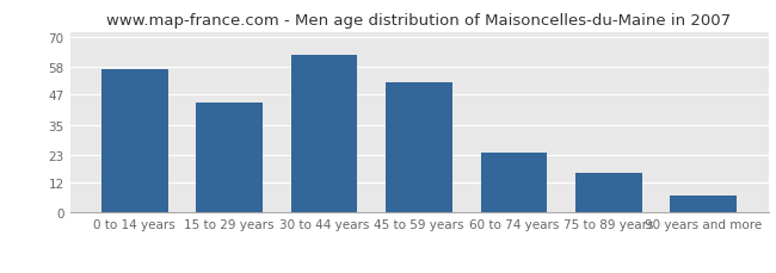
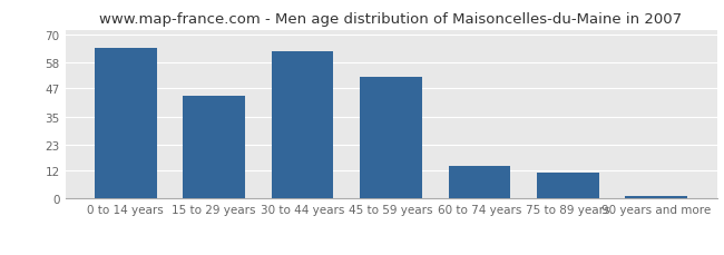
0 to 14 years: 57 -> 64
60 to 74 years: 24 -> 14
75 to 89 years: 16 -> 11
90 years and more: 7 -> 1
